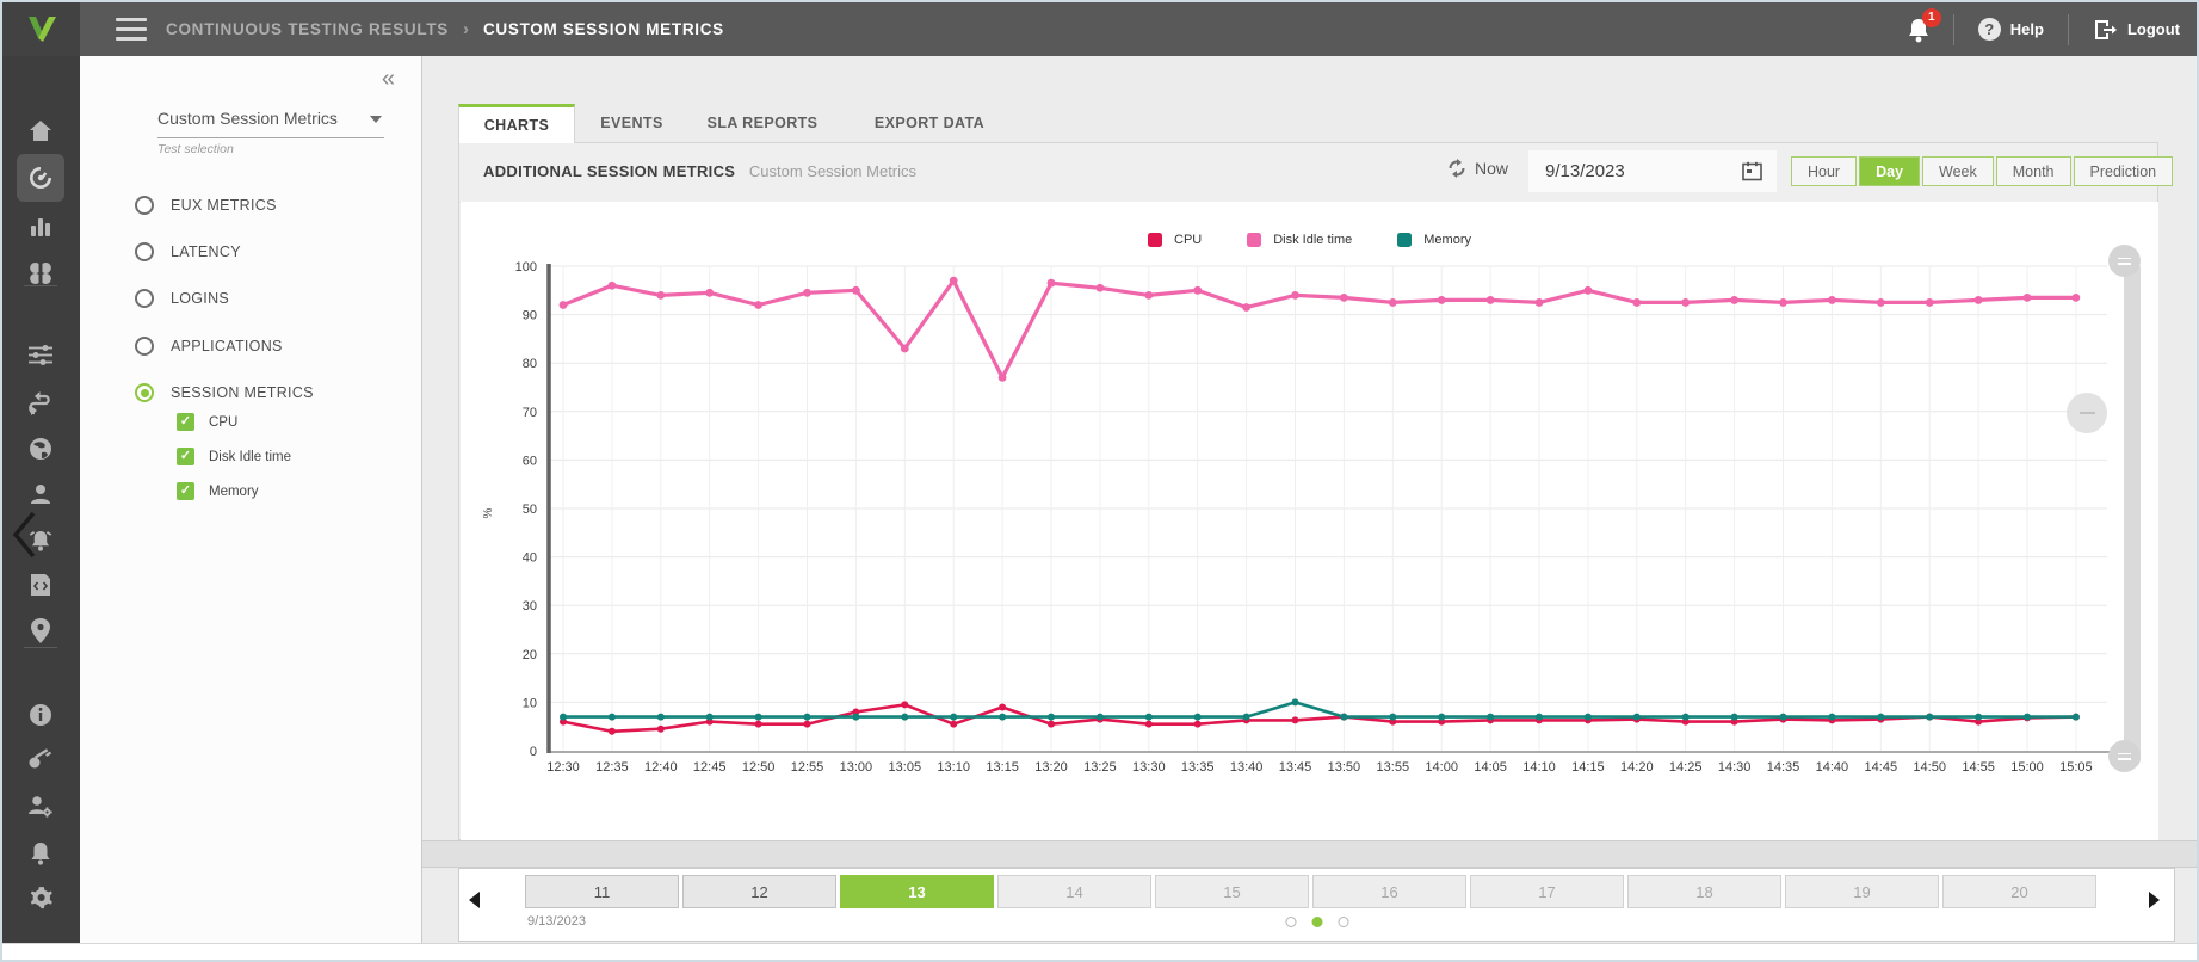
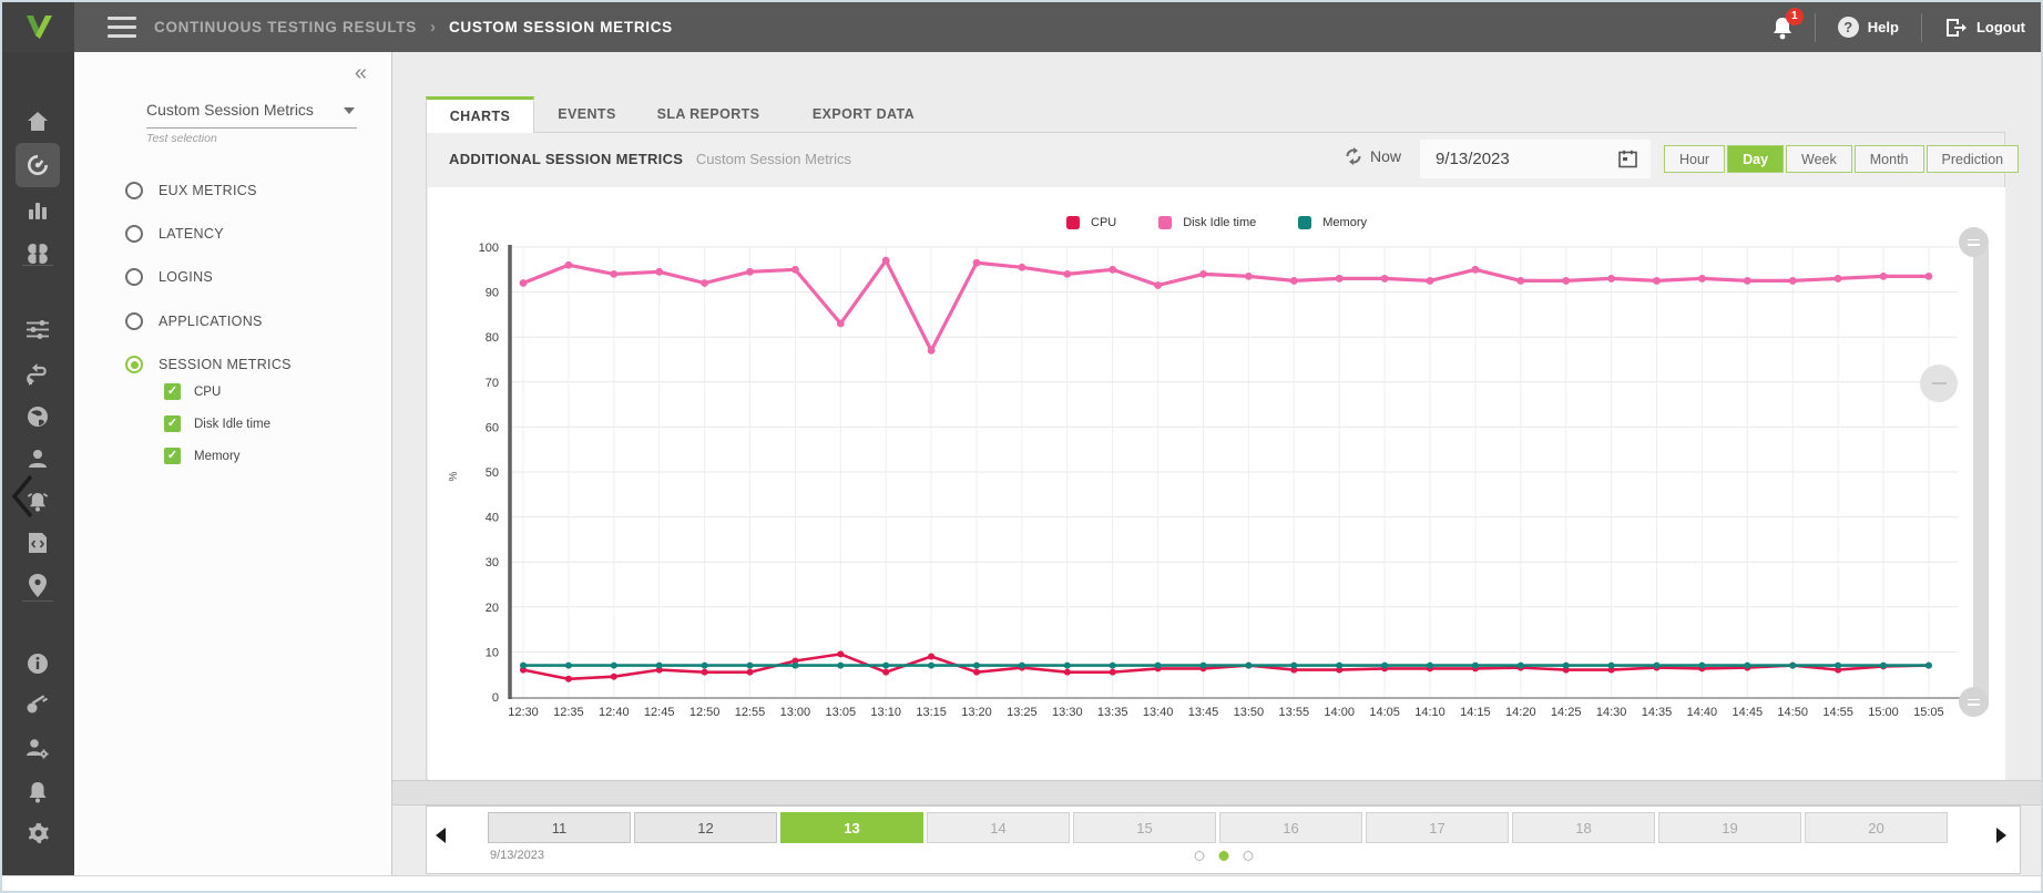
Memory/13:45: 10 -> 7
